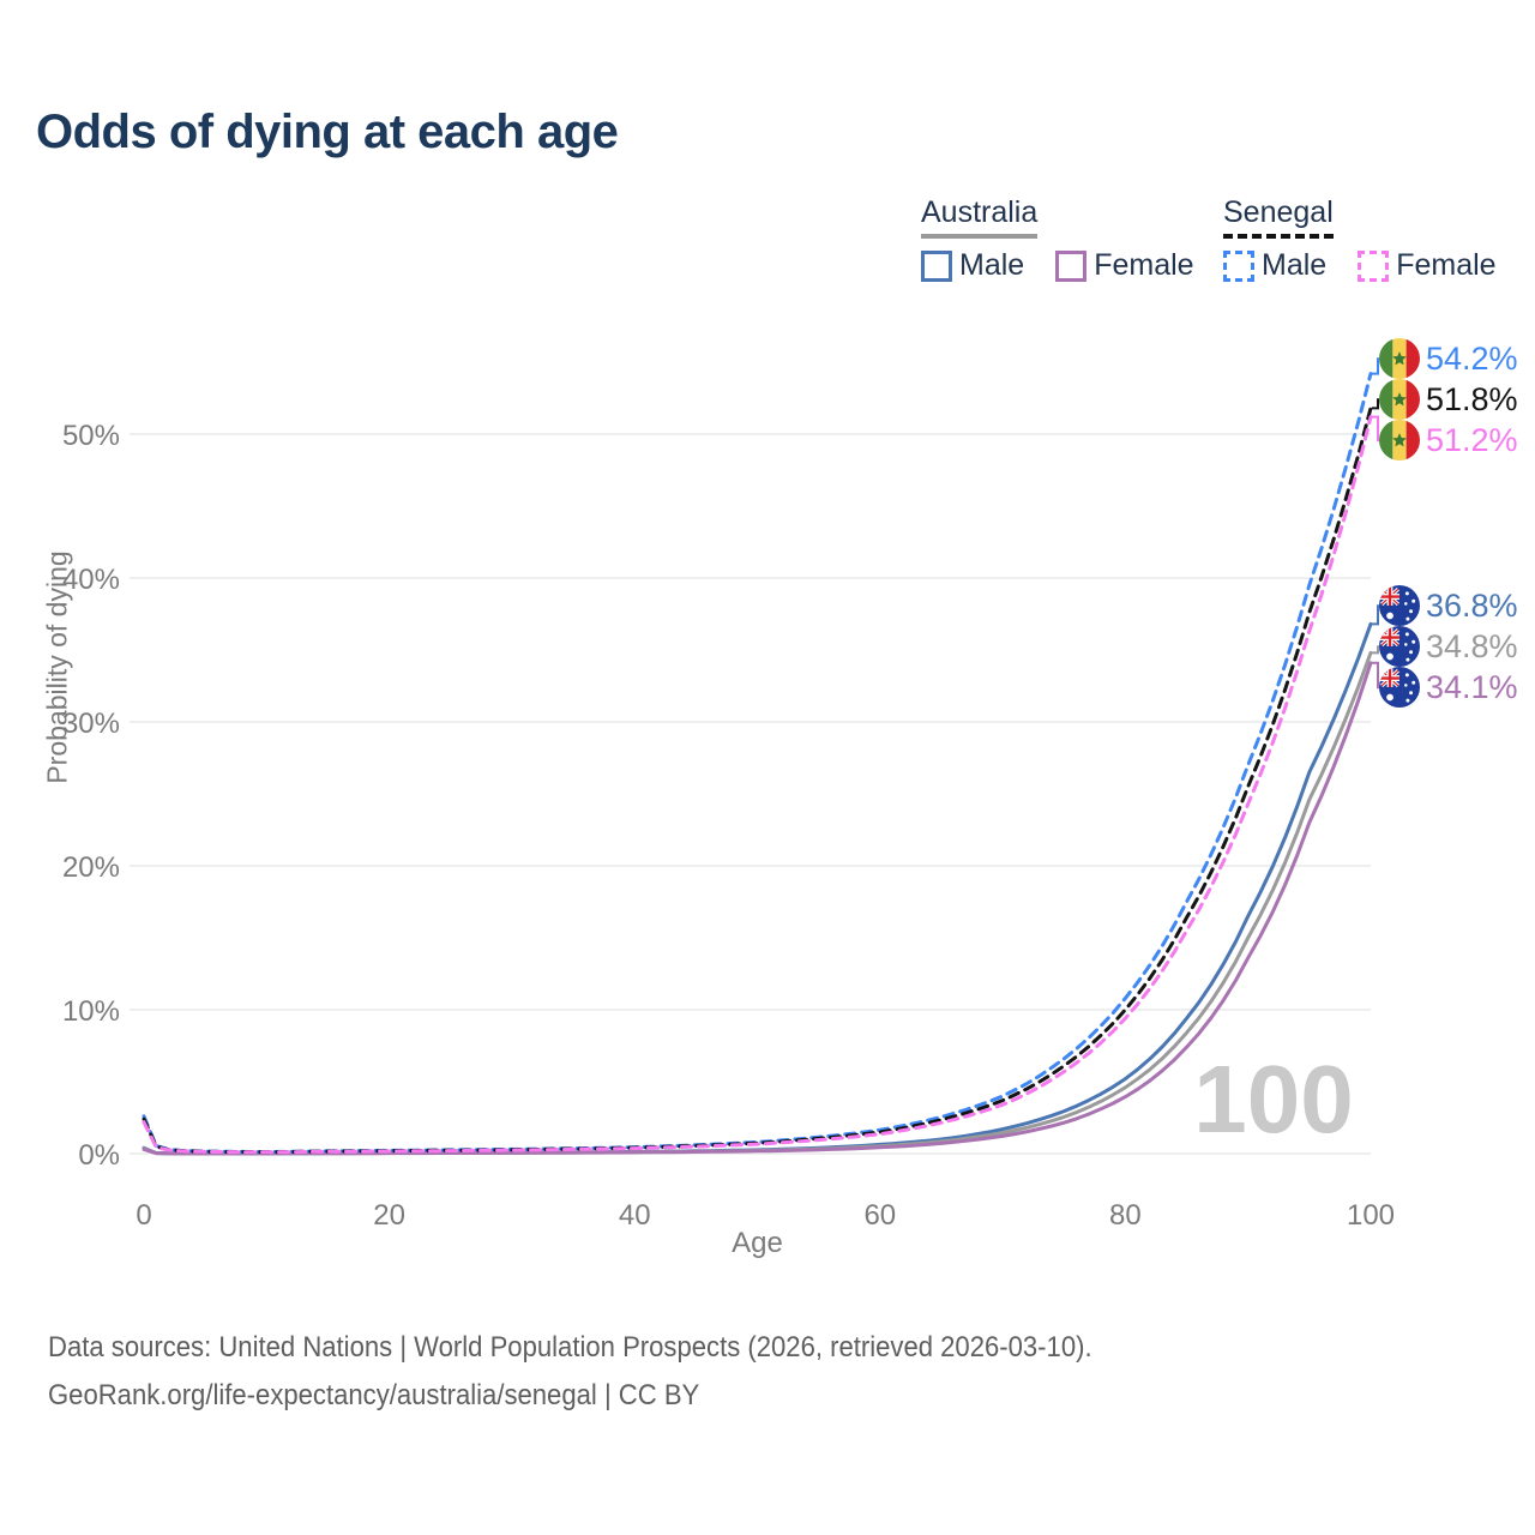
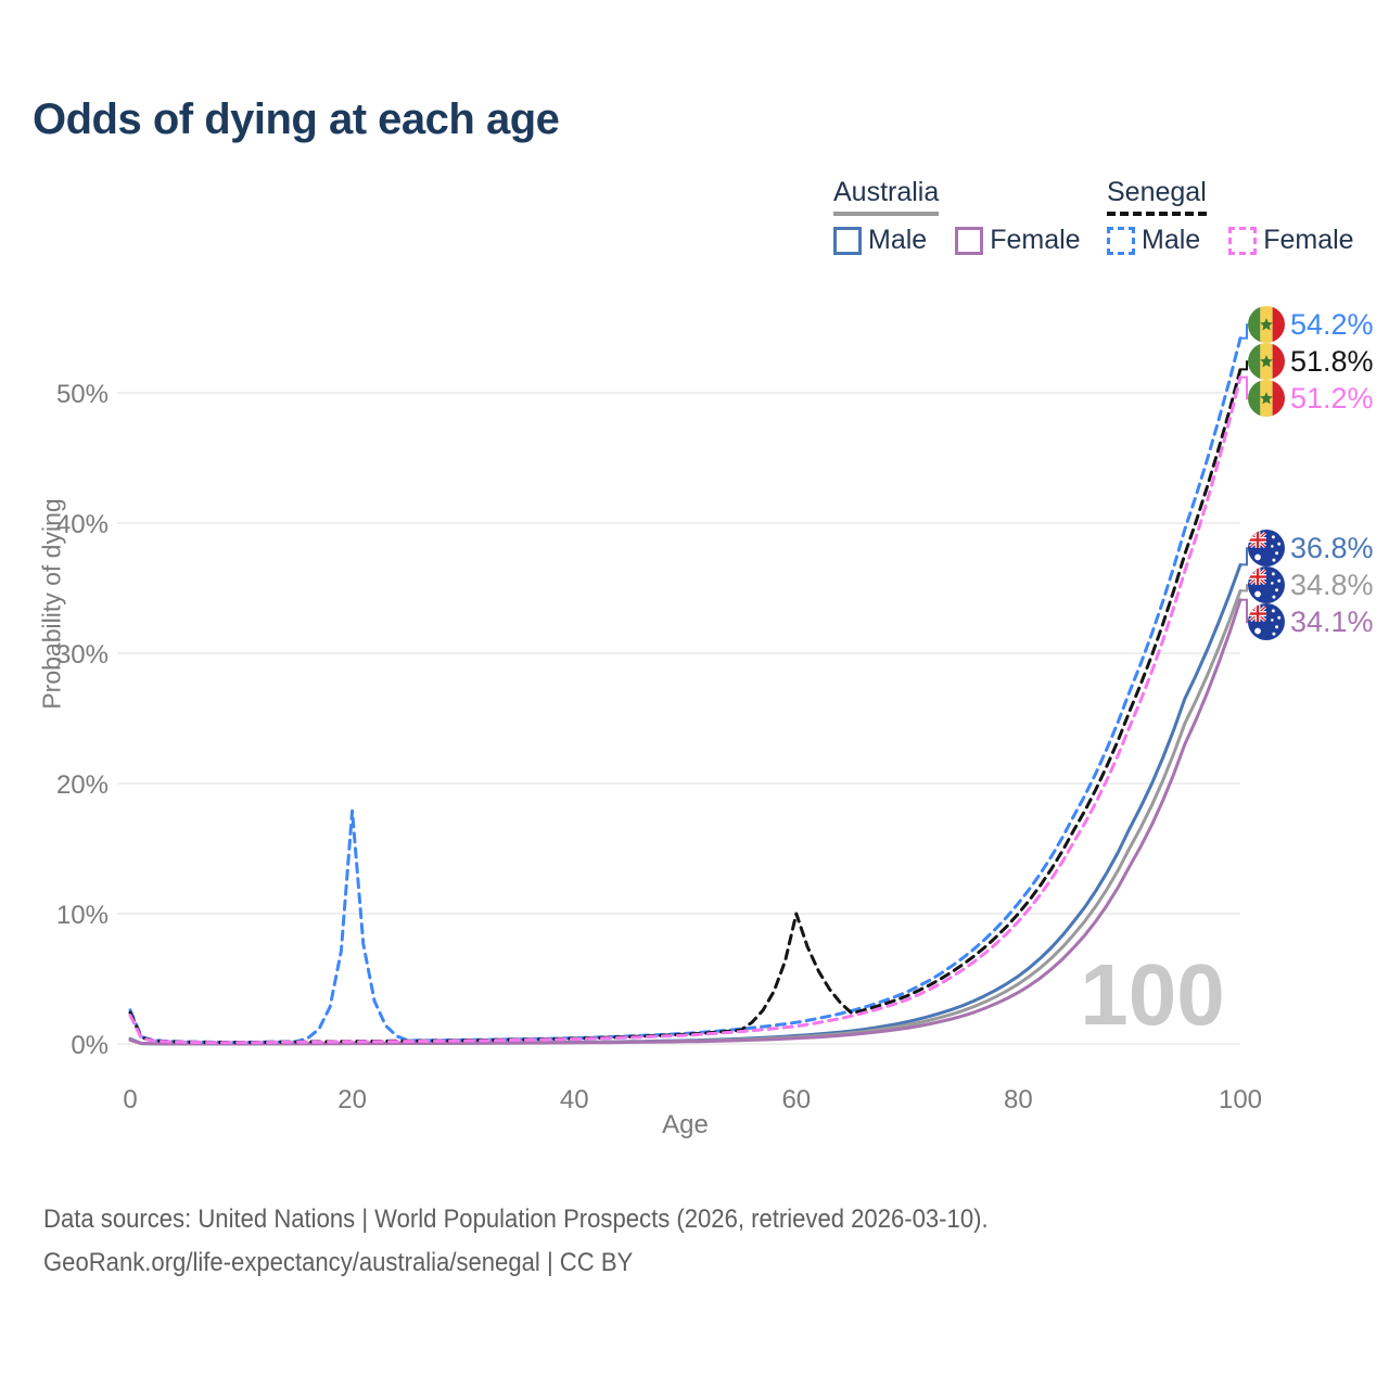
Senegal Male/20: 0.2% -> 17.9%
Senegal/60: 1.5% -> 10.0%
